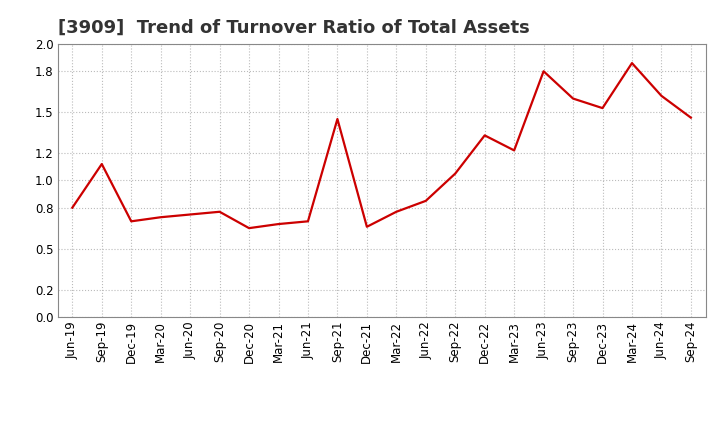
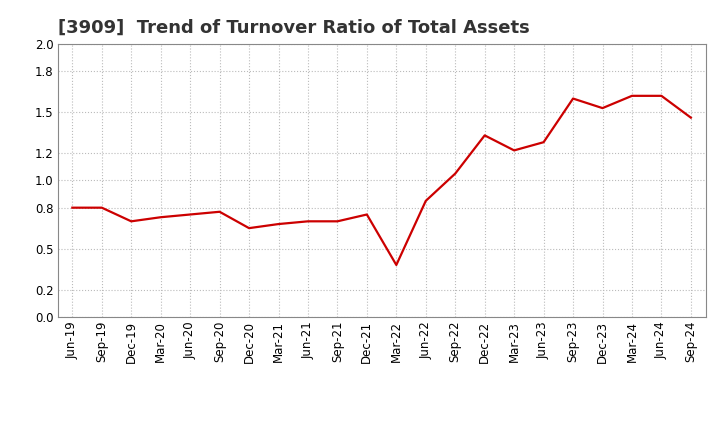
Sep-19: 1.12 -> 0.80
Sep-21: 1.45 -> 0.70
Dec-21: 0.66 -> 0.75
Mar-22: 0.77 -> 0.38
Jun-23: 1.80 -> 1.28
Mar-24: 1.86 -> 1.62
